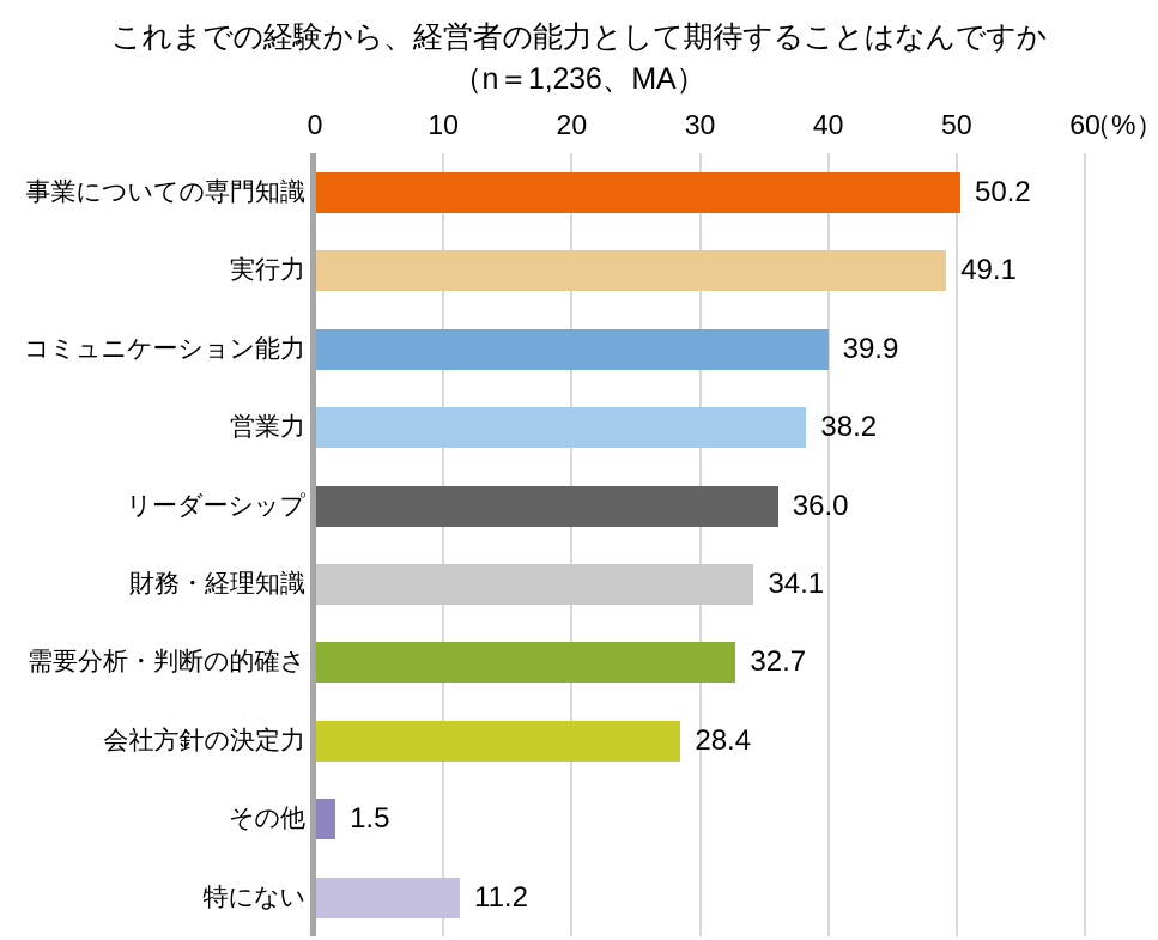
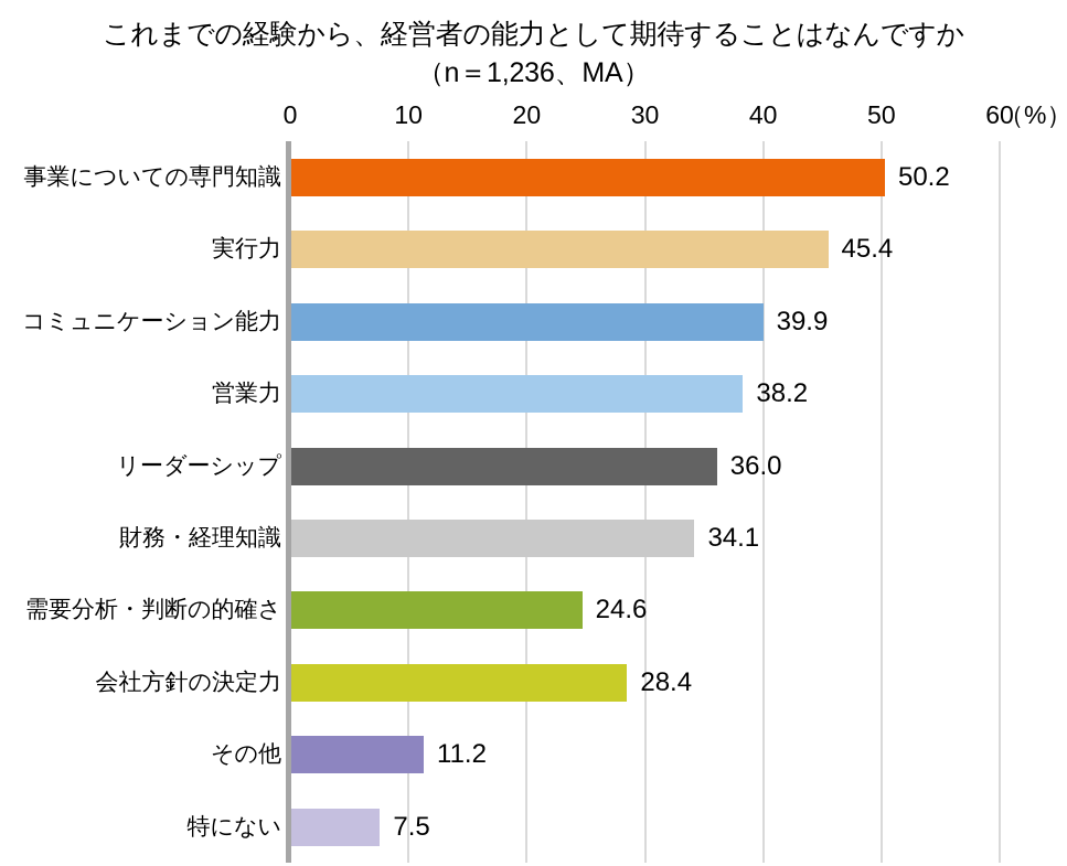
実行力: 49.1 -> 45.4
需要分析・判断の的確さ: 32.7 -> 24.6
その他: 1.5 -> 11.2
特にない: 11.2 -> 7.5
